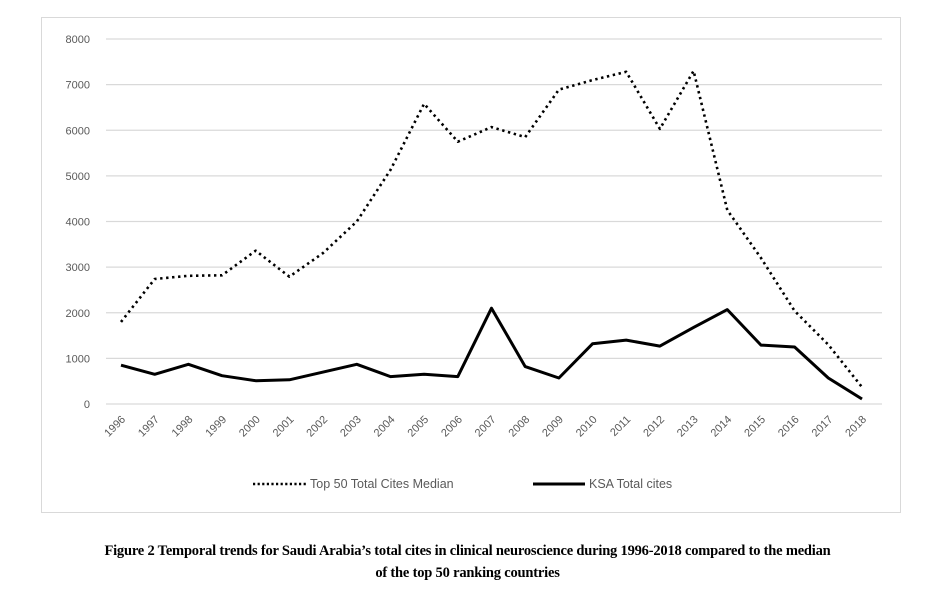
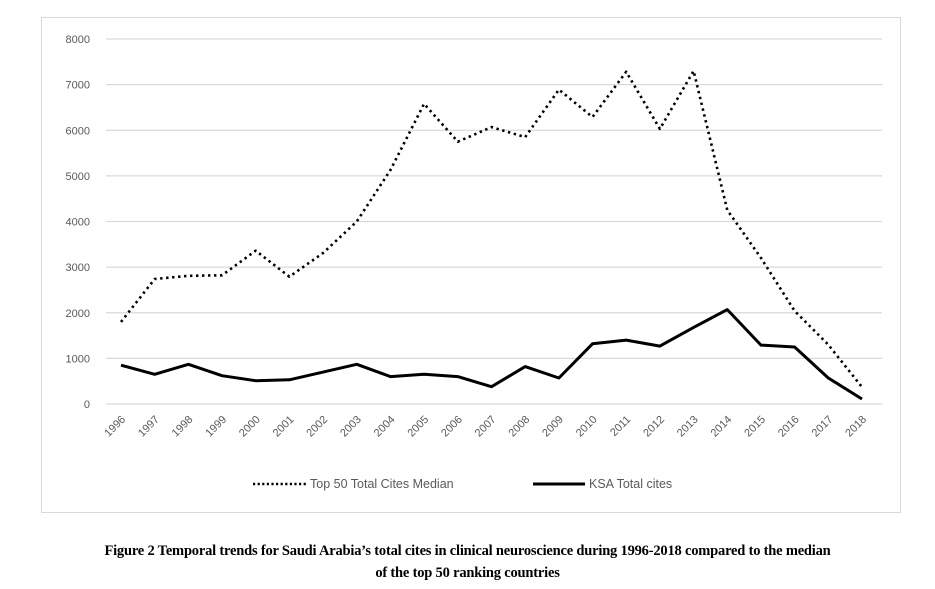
KSA Total cites/2007: 2100 -> 400
Top 50 Total Cites Median/2010: 7100 -> 6300
